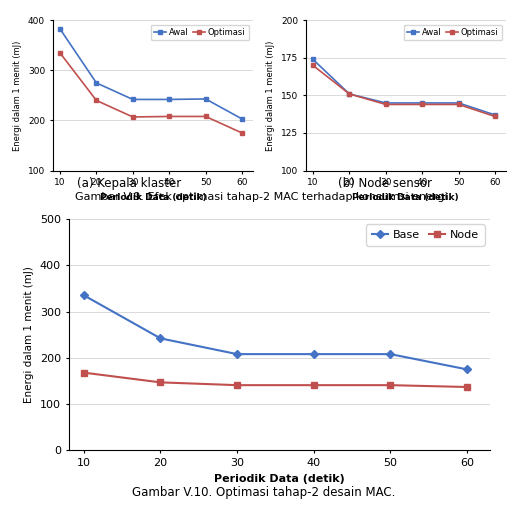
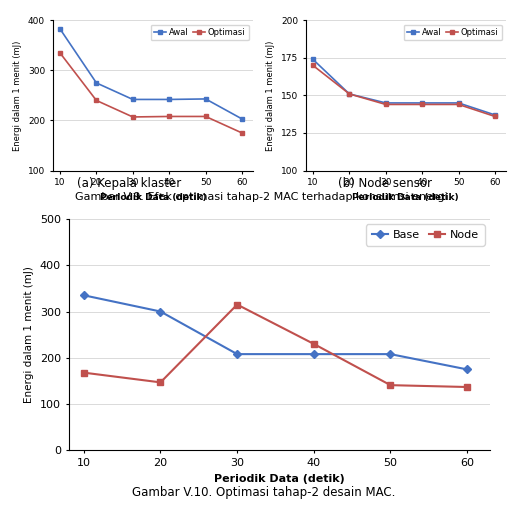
Base/20: 242 -> 300
Node/30: 141 -> 315
Node/40: 141 -> 230
